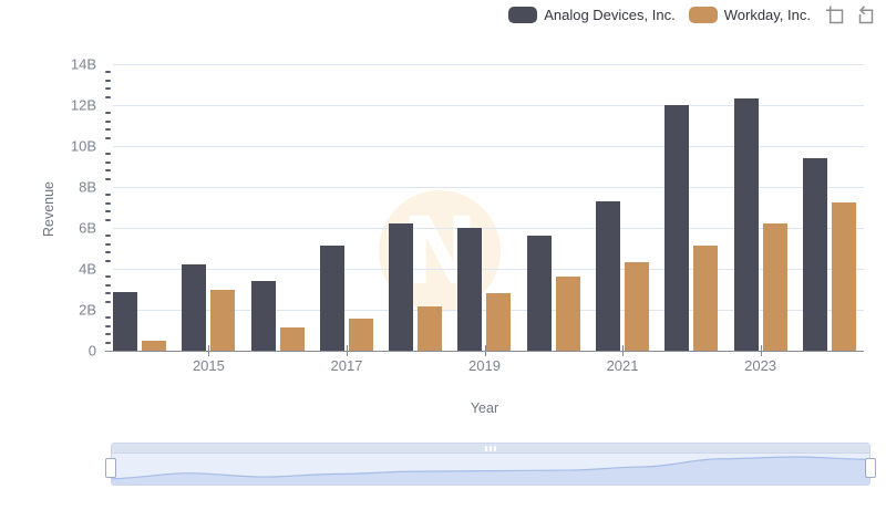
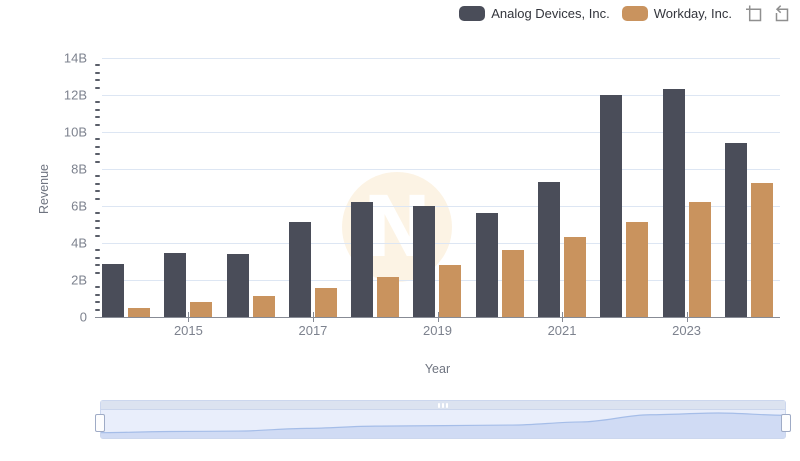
Analog Devices, Inc./2015: 4.2B -> 3.4B
Workday, Inc./2015: 3.0B -> 0.8B
